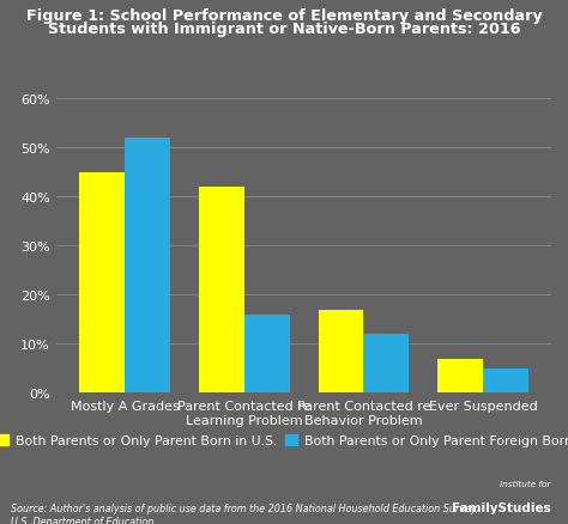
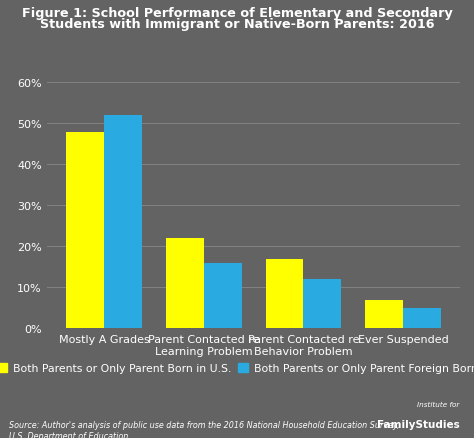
Both Parents or Only Parent Born in U.S./Mostly A Grades: 45% -> 48%
Both Parents or Only Parent Born in U.S./Parent Contacted re Learning Problem: 42% -> 22%
